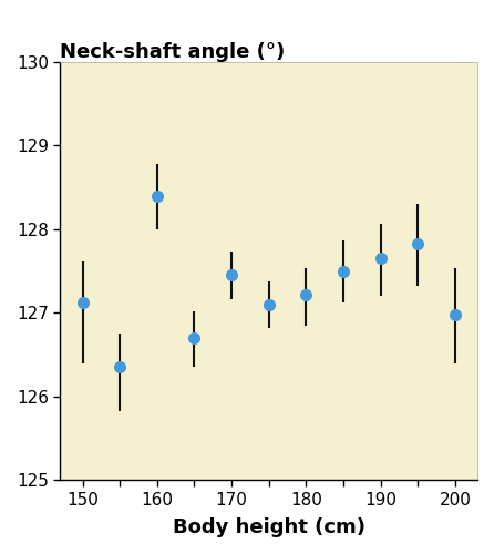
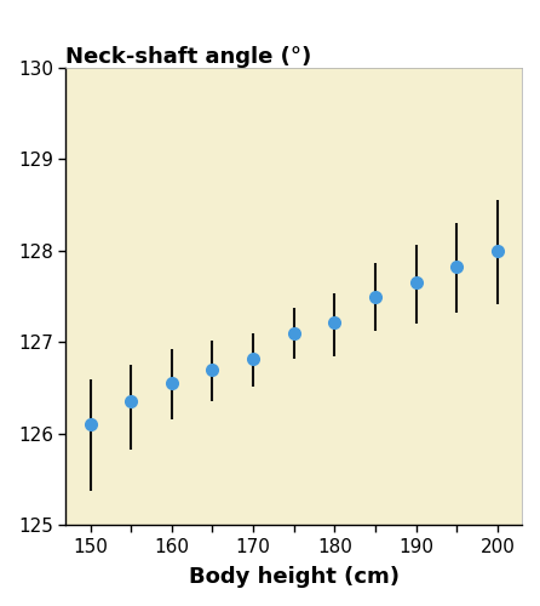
150: 127.12 -> 126.10
160: 128.40 -> 126.55
170: 127.46 -> 126.82
200: 126.98 -> 128.00
